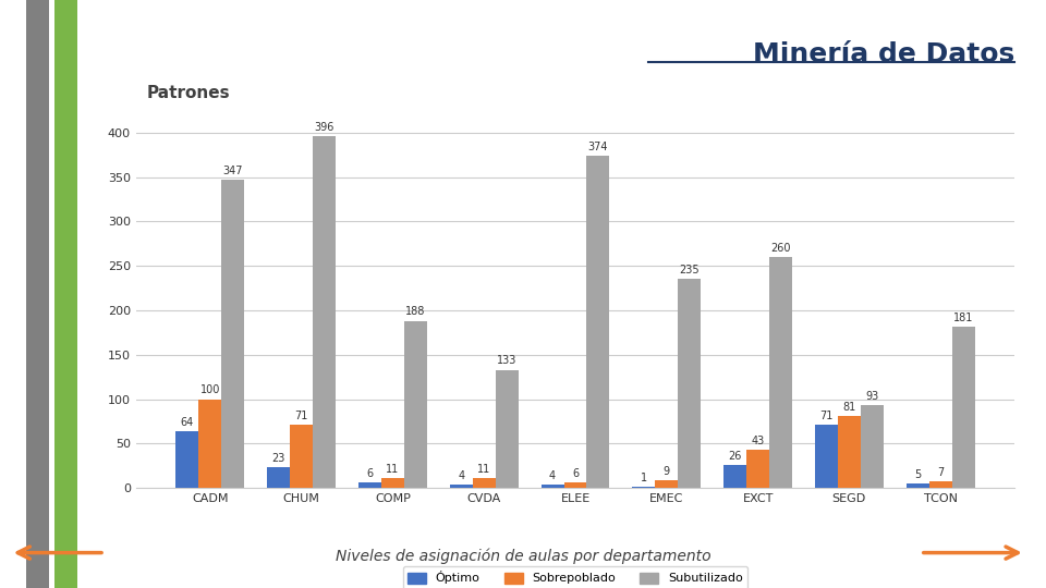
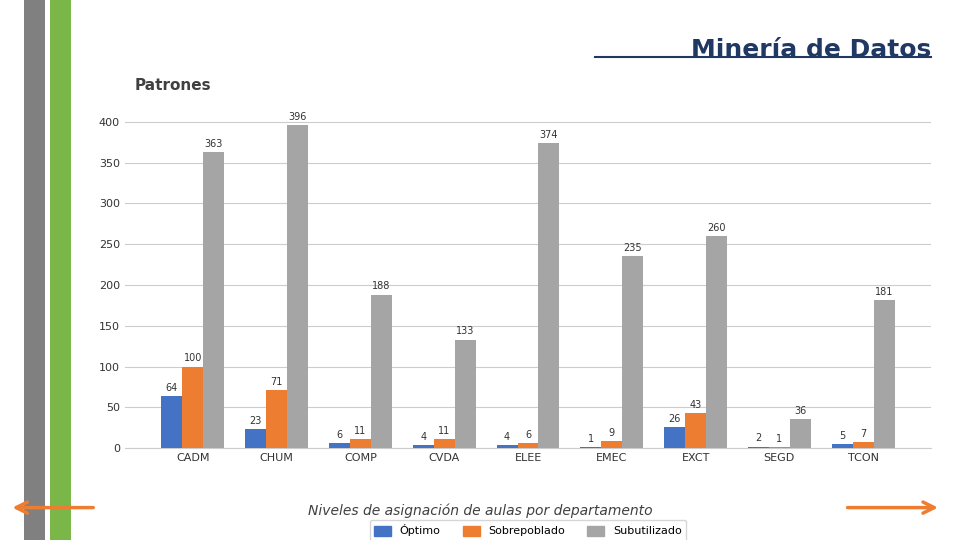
Subutilizado/CADM: 347 -> 363
Óptimo/SEGD: 71 -> 2
Sobrepoblado/SEGD: 81 -> 1
Subutilizado/SEGD: 93 -> 36
